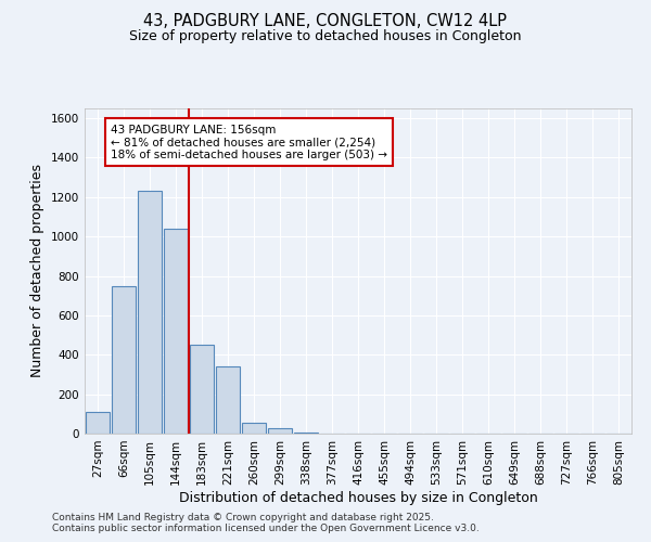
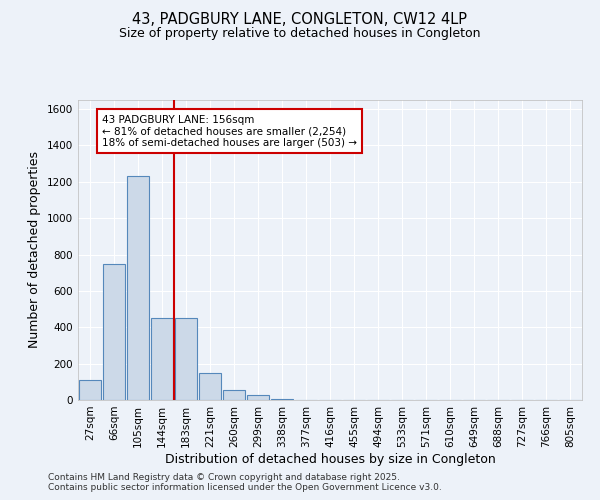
144sqm: 1040 -> 450
221sqm: 340 -> 150
